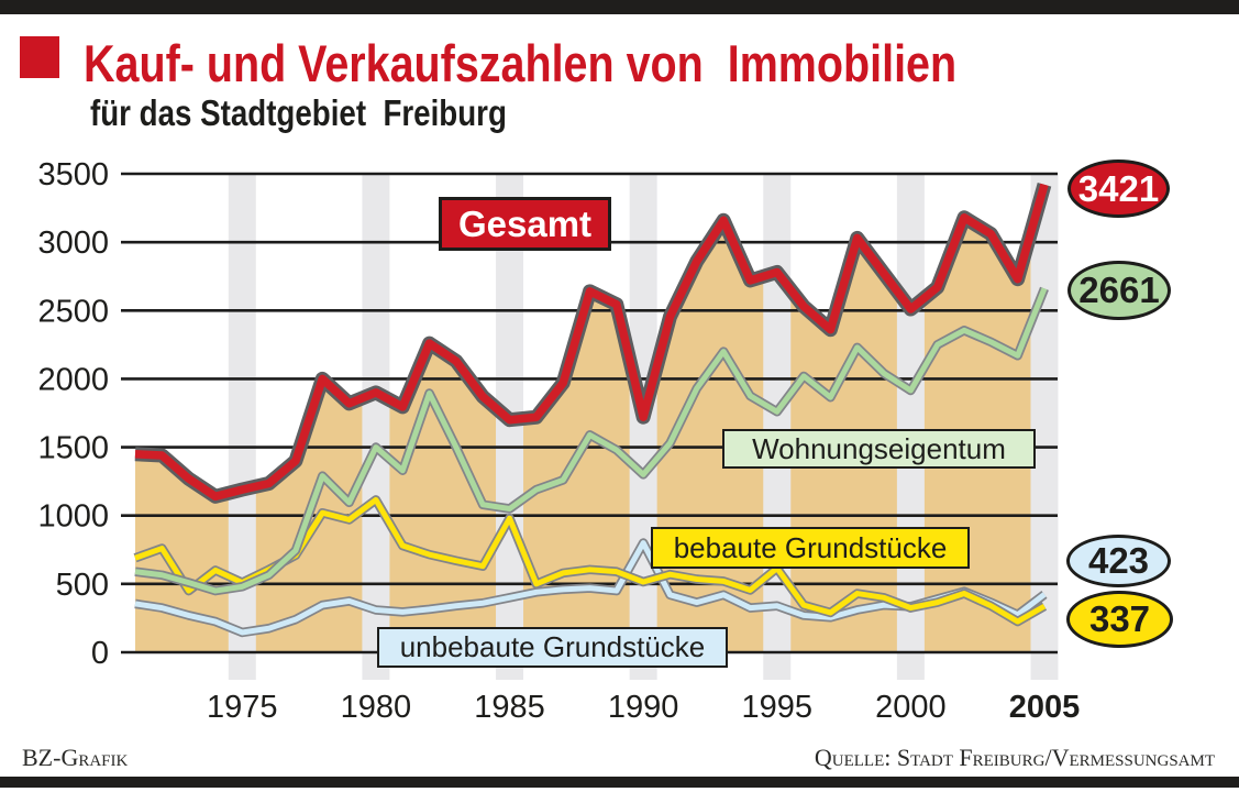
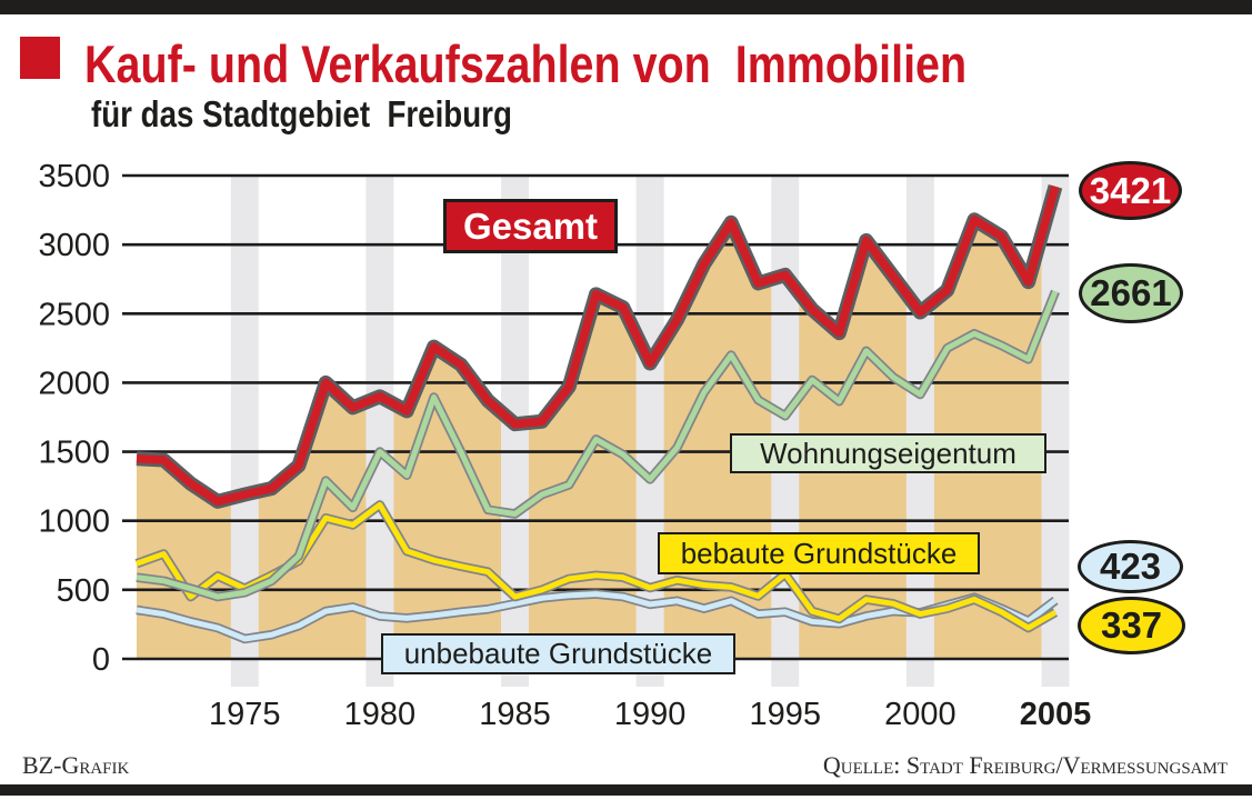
bebaute Grundstücke/1985: 980 -> 450
Gesamt/1990: 1720 -> 2140
unbebaute Grundstücke/1990: 800 -> 400
